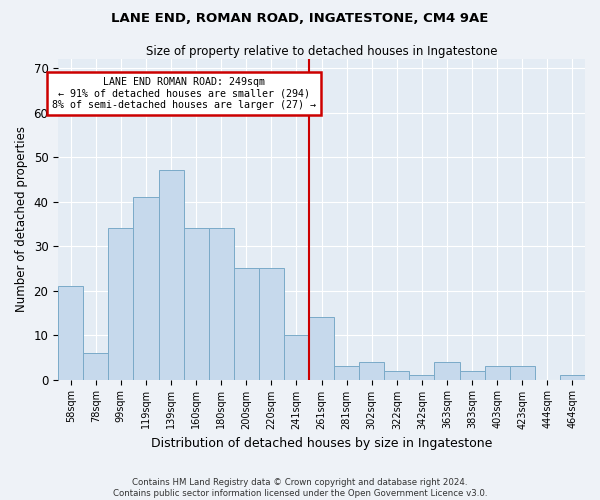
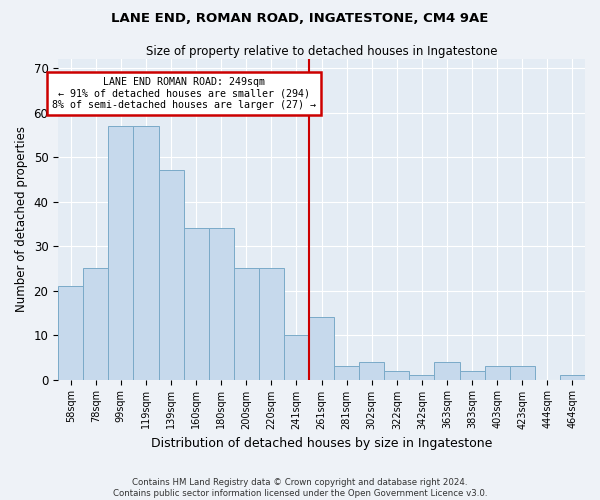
78sqm: 6 -> 25
99sqm: 34 -> 57
119sqm: 41 -> 57
